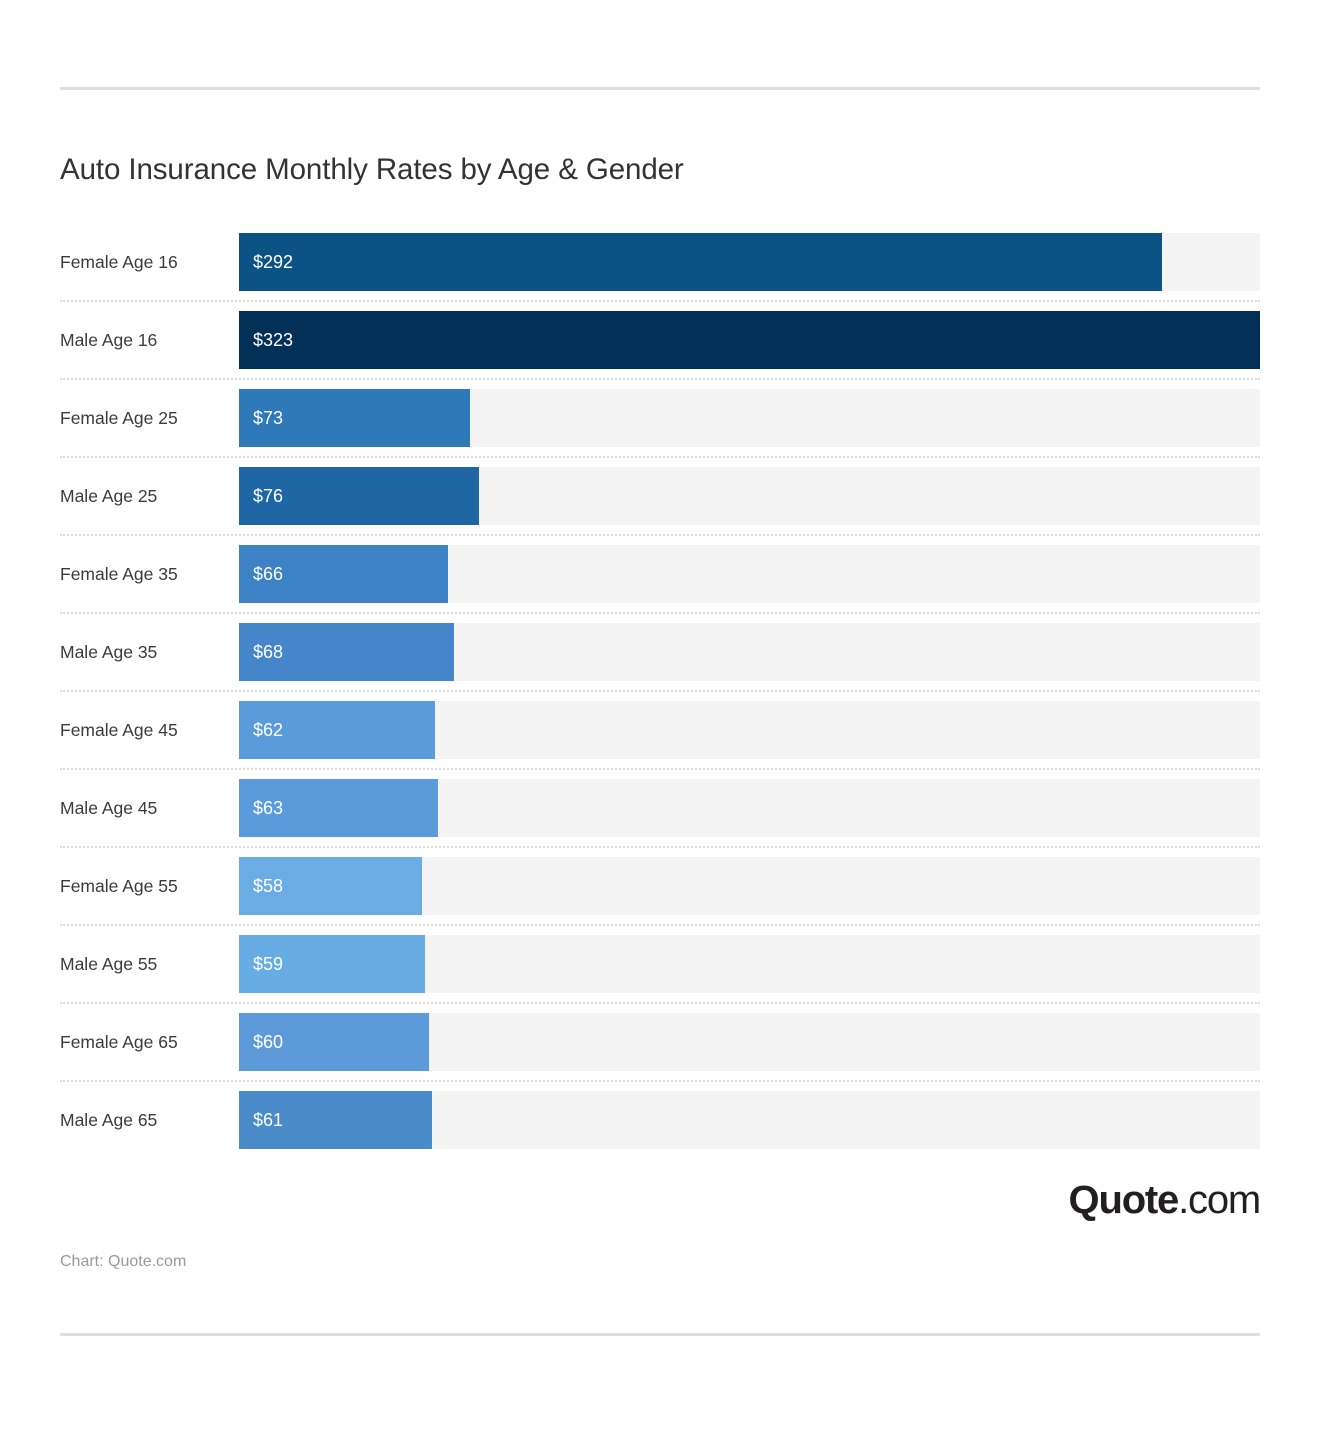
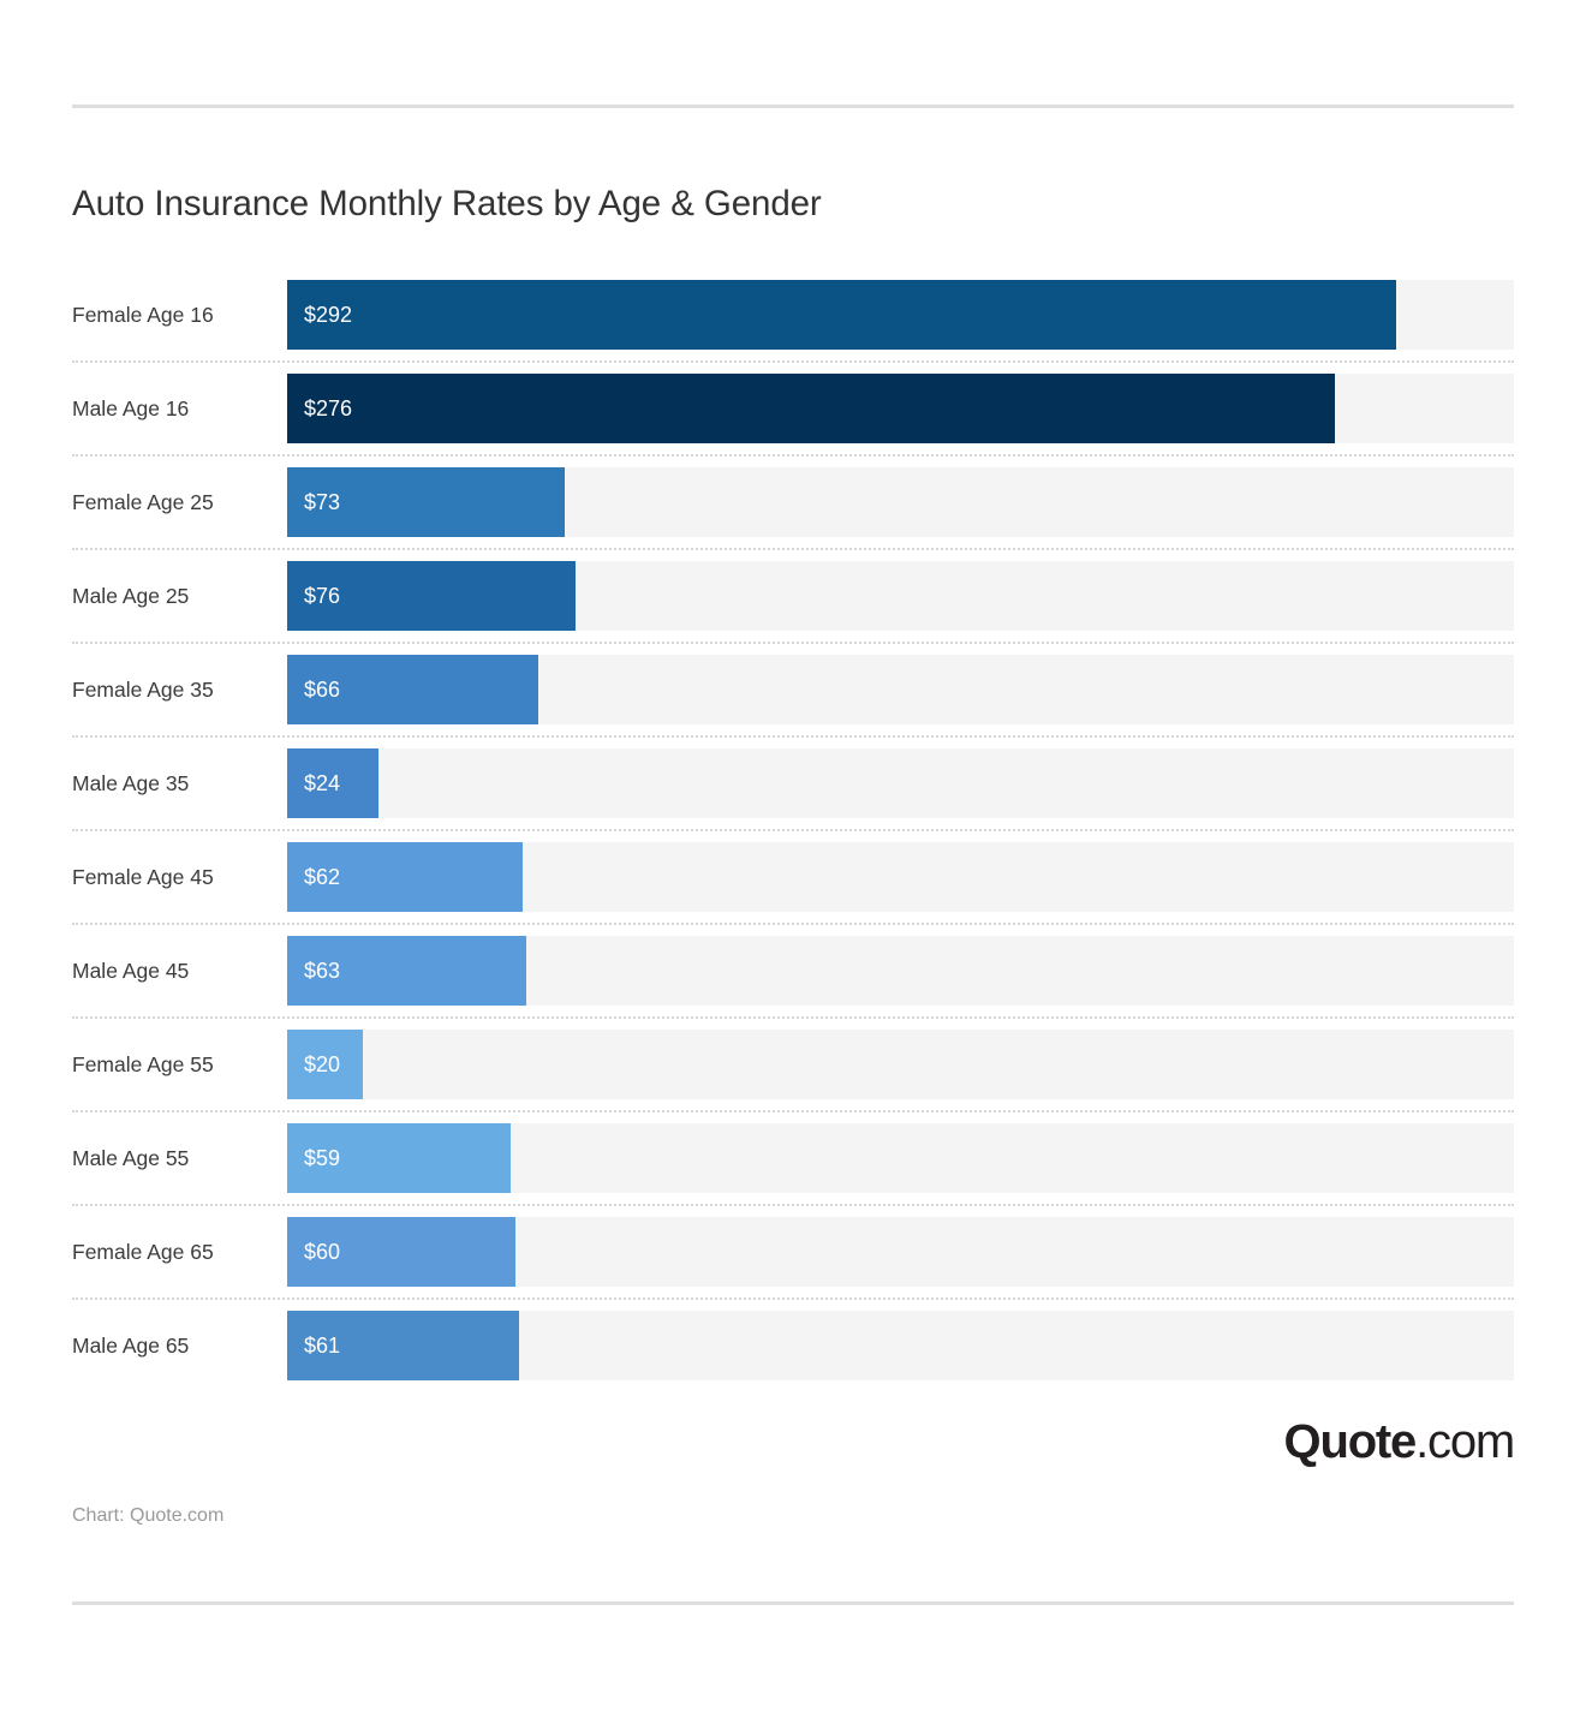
Male Age 16: $323 -> $276
Male Age 35: $68 -> $24
Female Age 55: $58 -> $20
